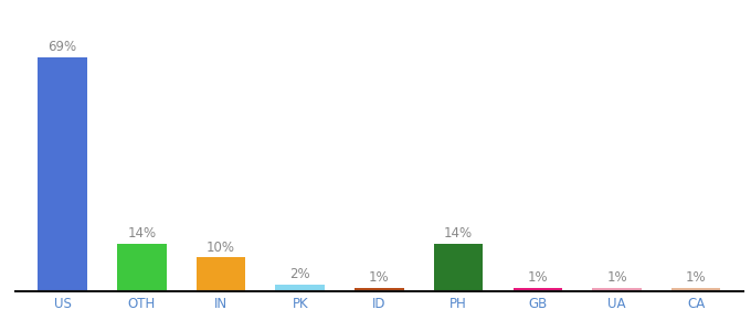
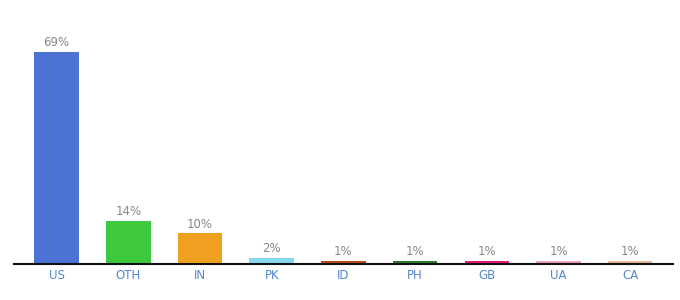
PH: 14% -> 1%
